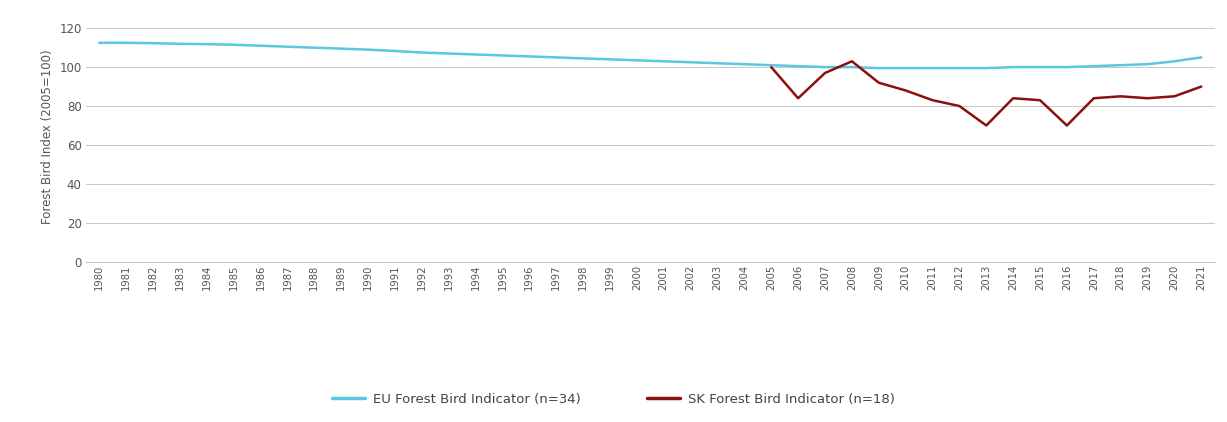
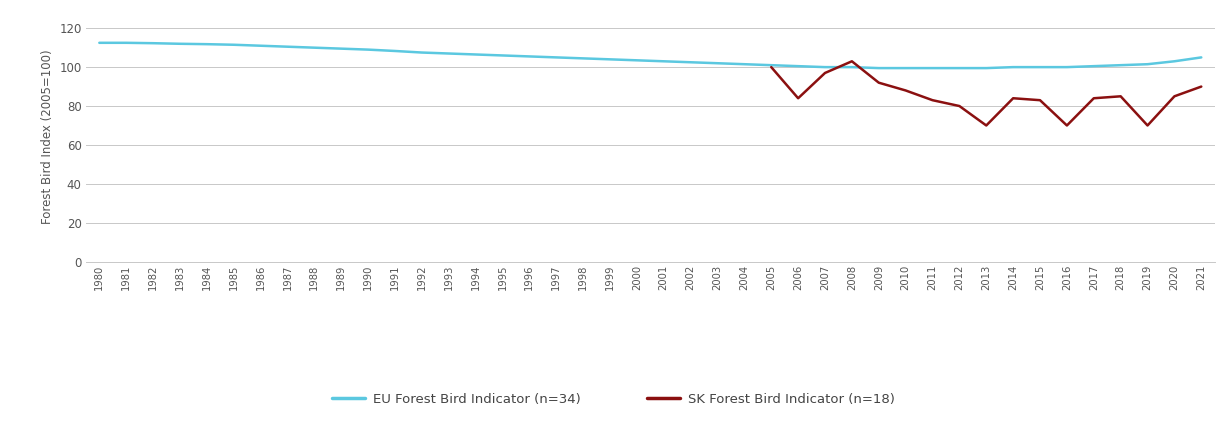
SK Forest Bird Indicator (n=18)/2019: 84 -> 70
